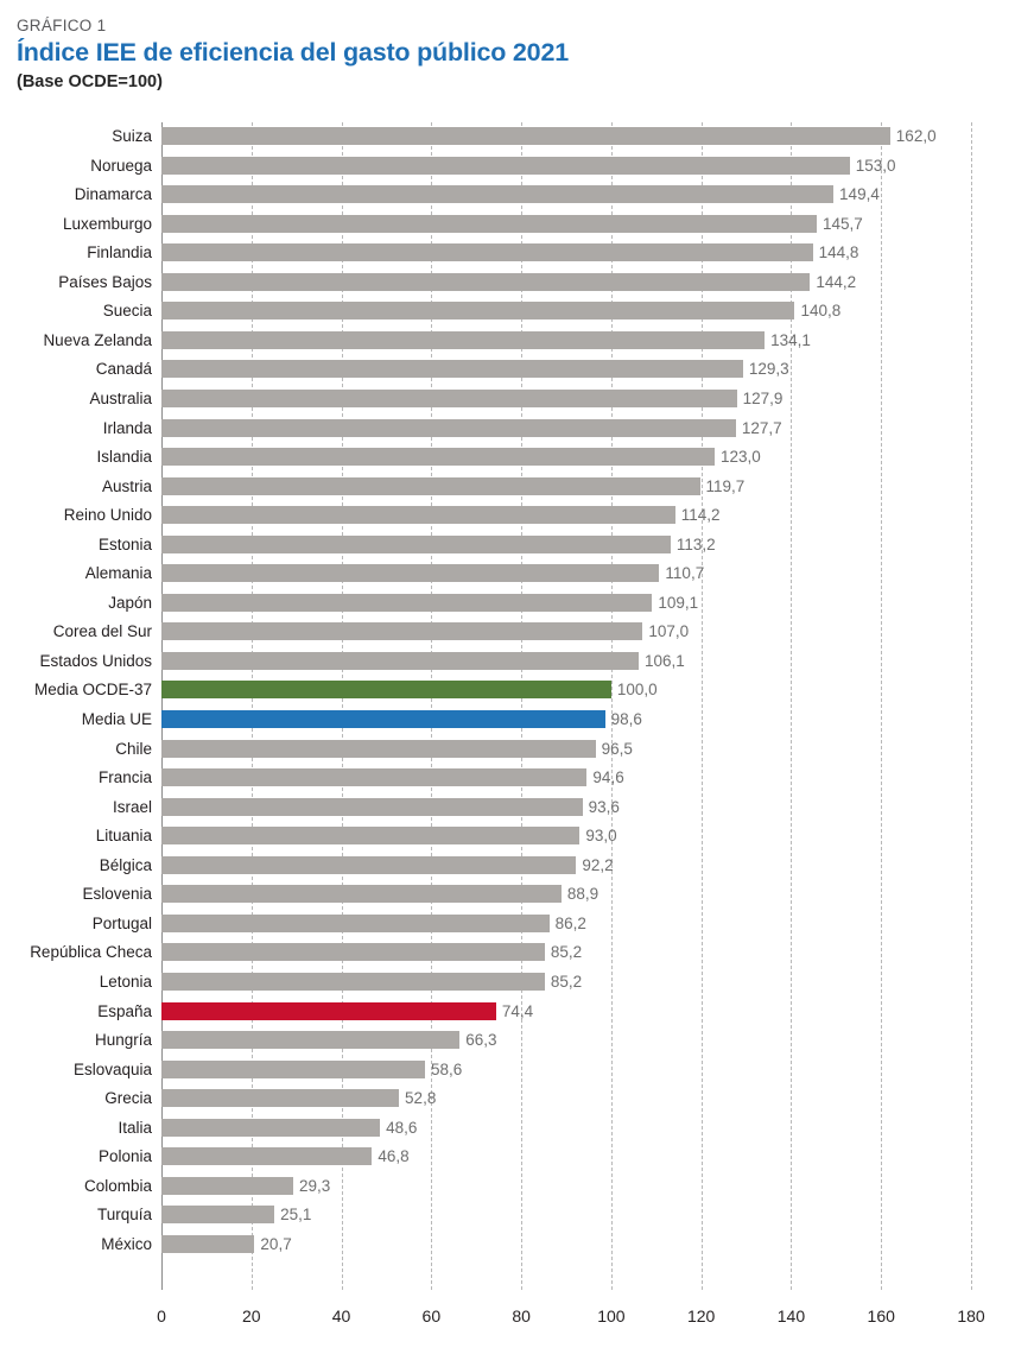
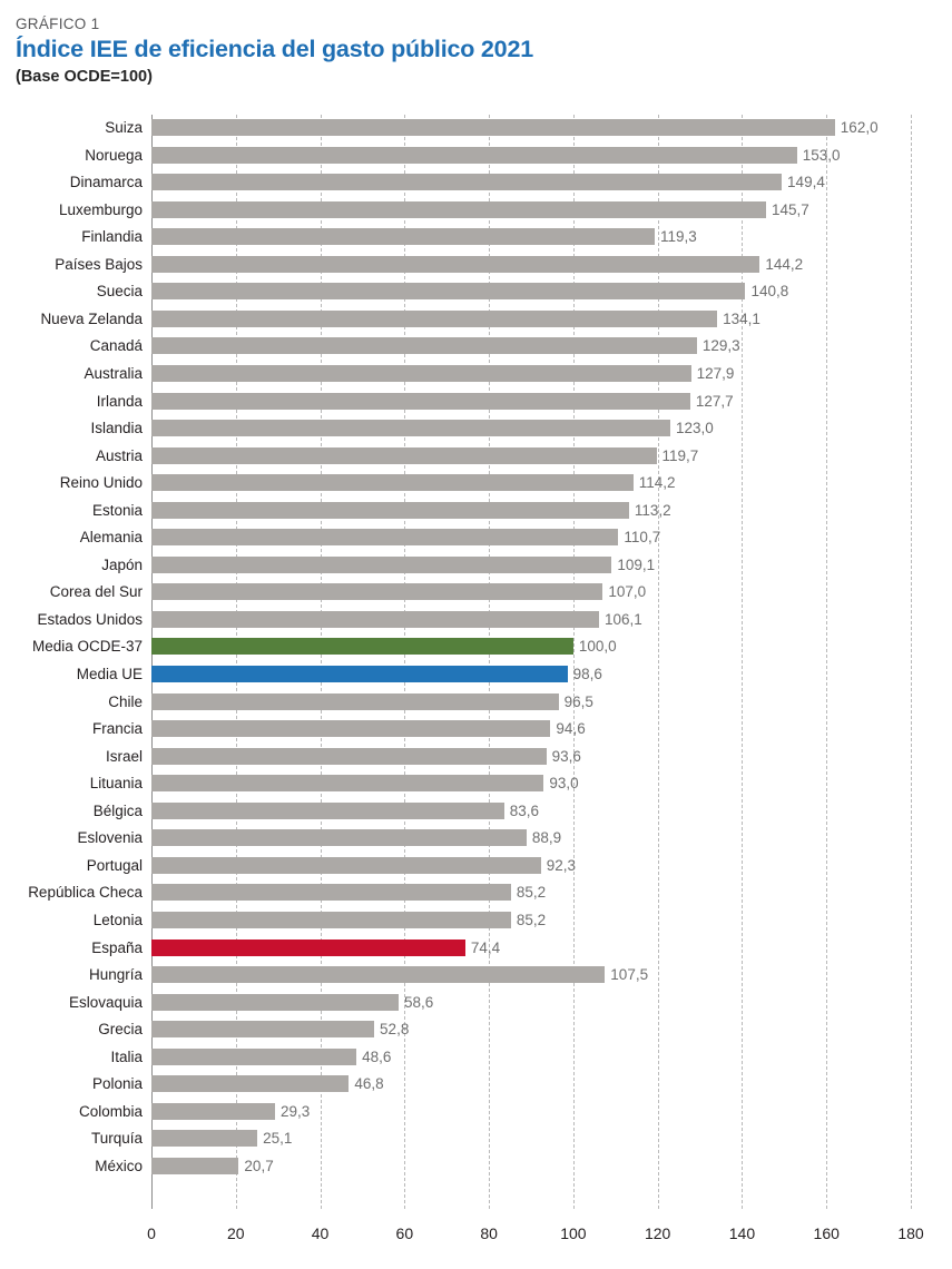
Finlandia: 144,8 -> 119,3
Bélgica: 92,2 -> 83,6
Portugal: 86,2 -> 92,3
Hungría: 66,3 -> 107,5
